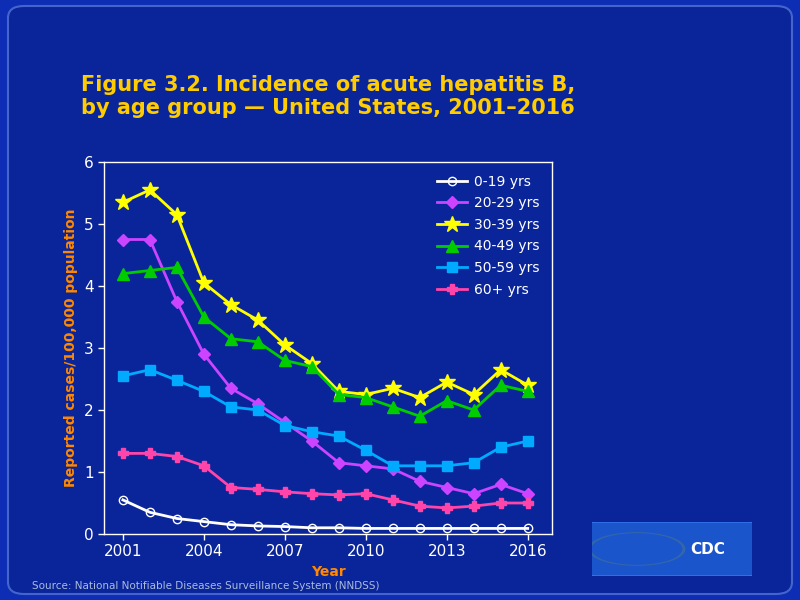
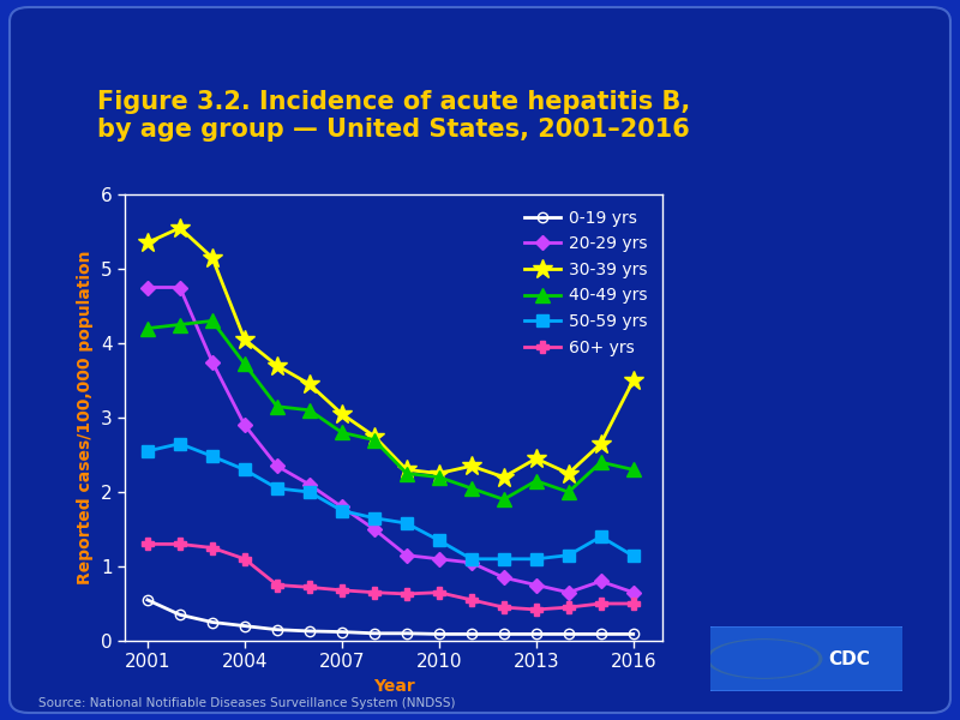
40-49 yrs/2004: 3.50 -> 3.72
30-39 yrs/2016: 2.40 -> 3.50
50-59 yrs/2016: 1.50 -> 1.14
